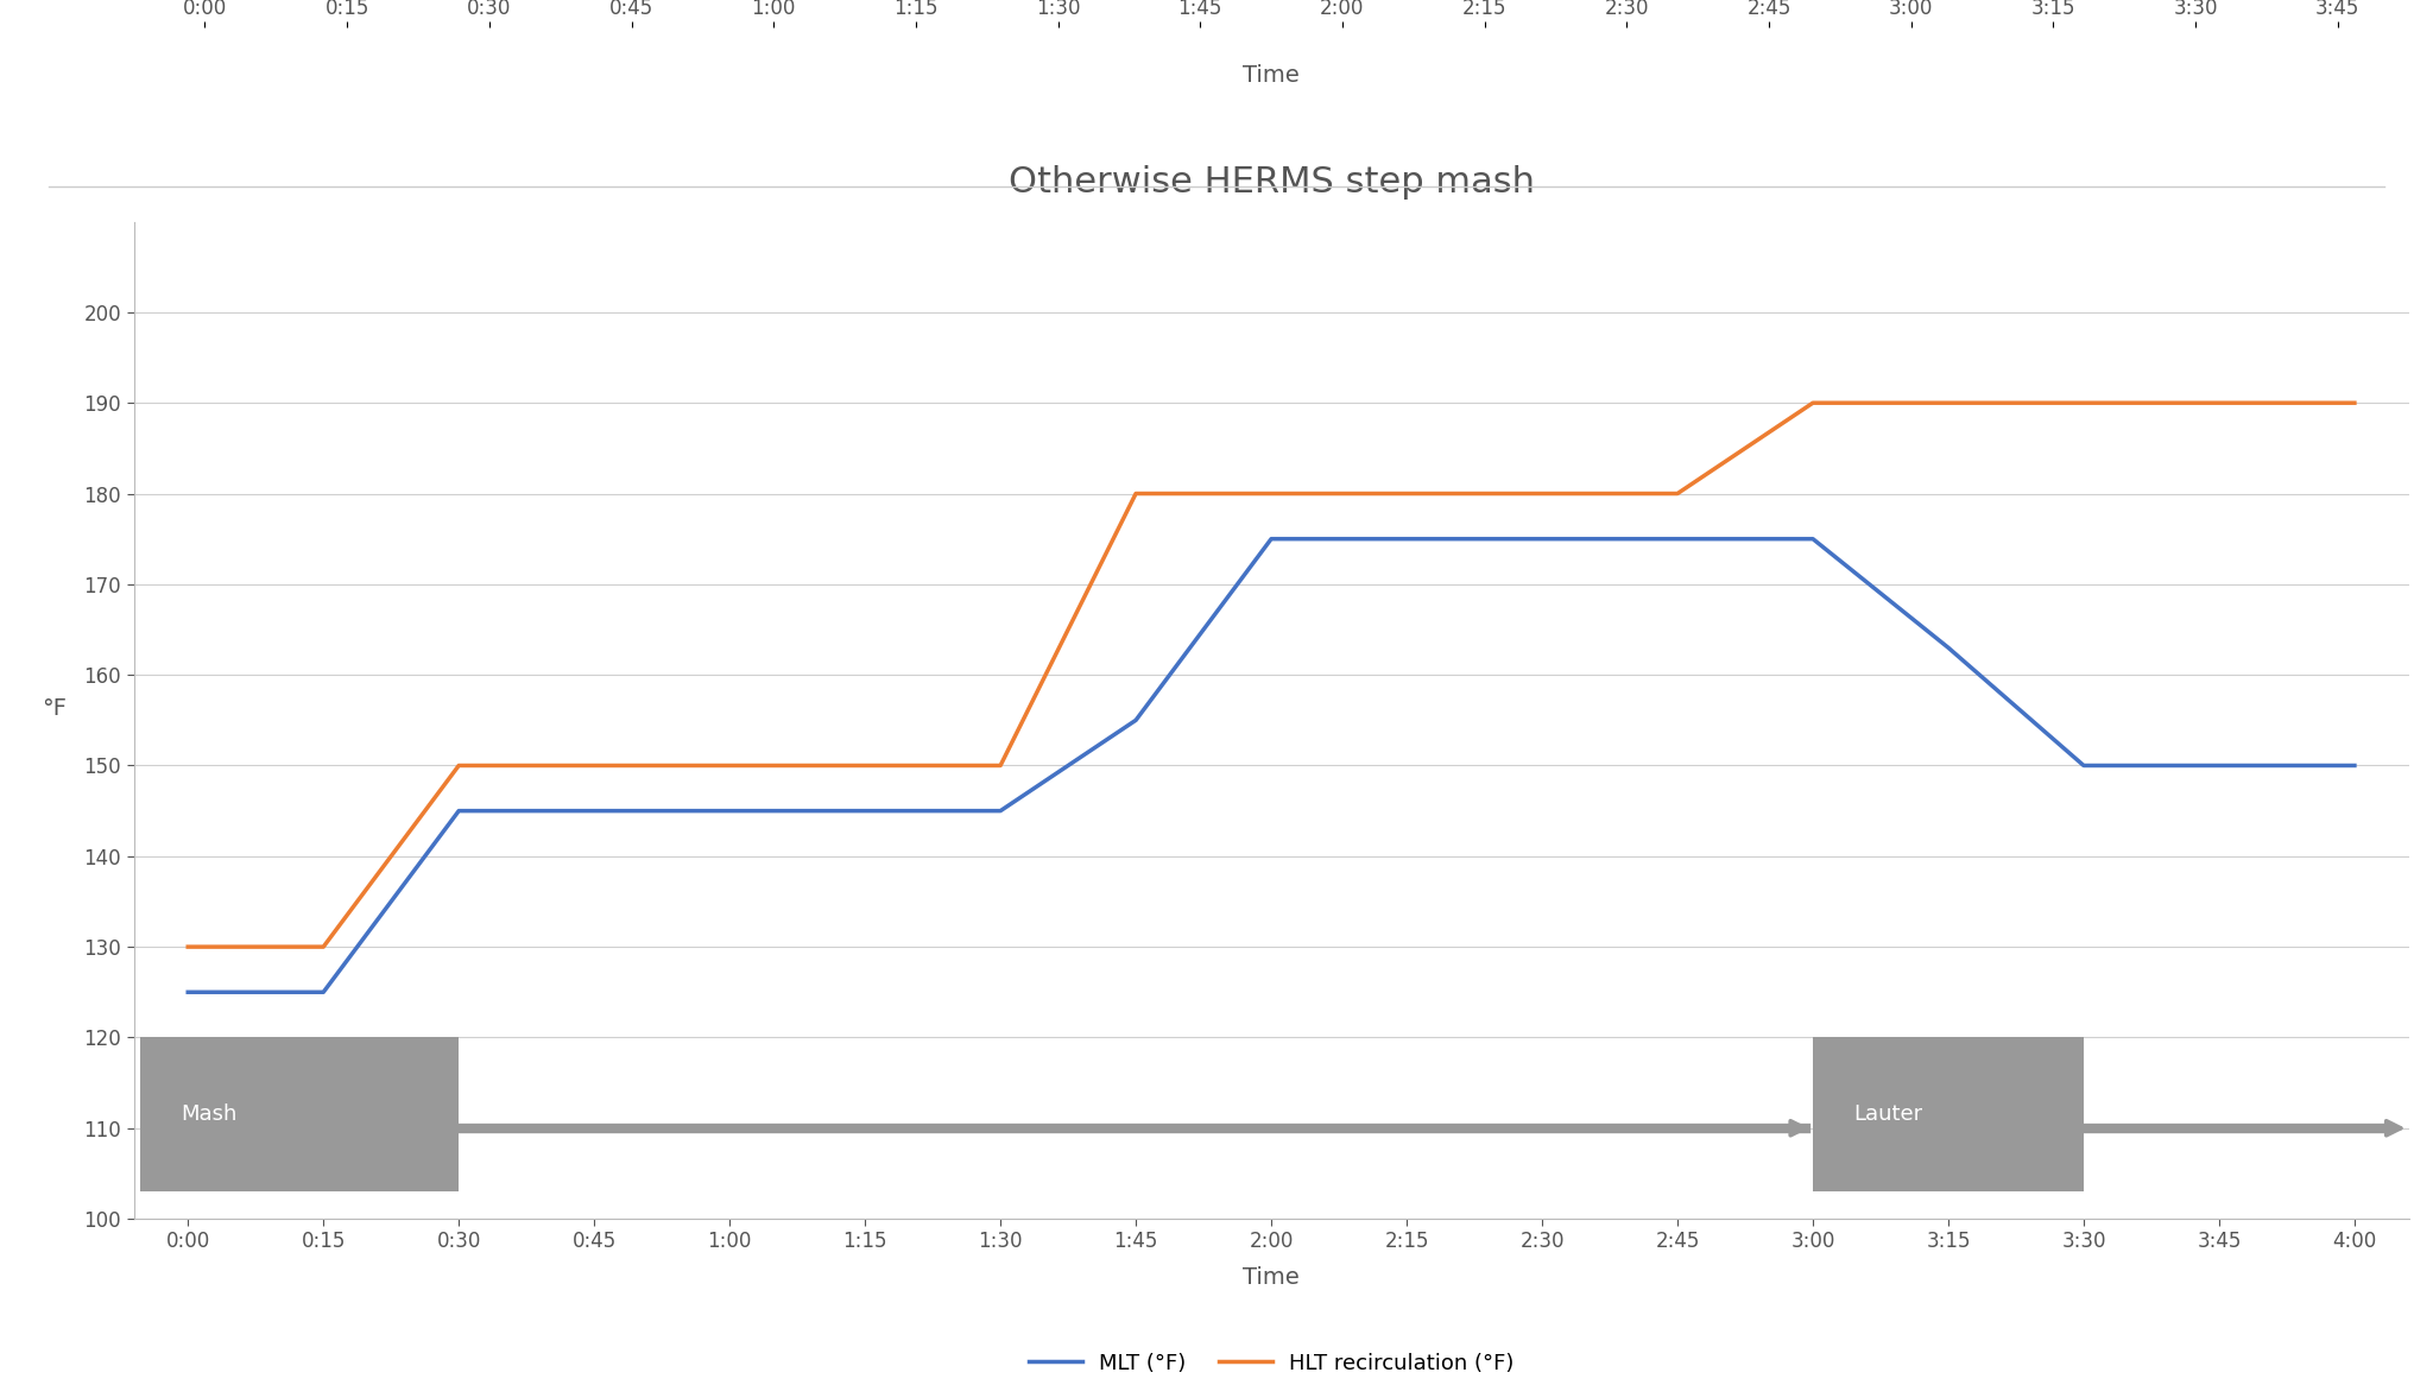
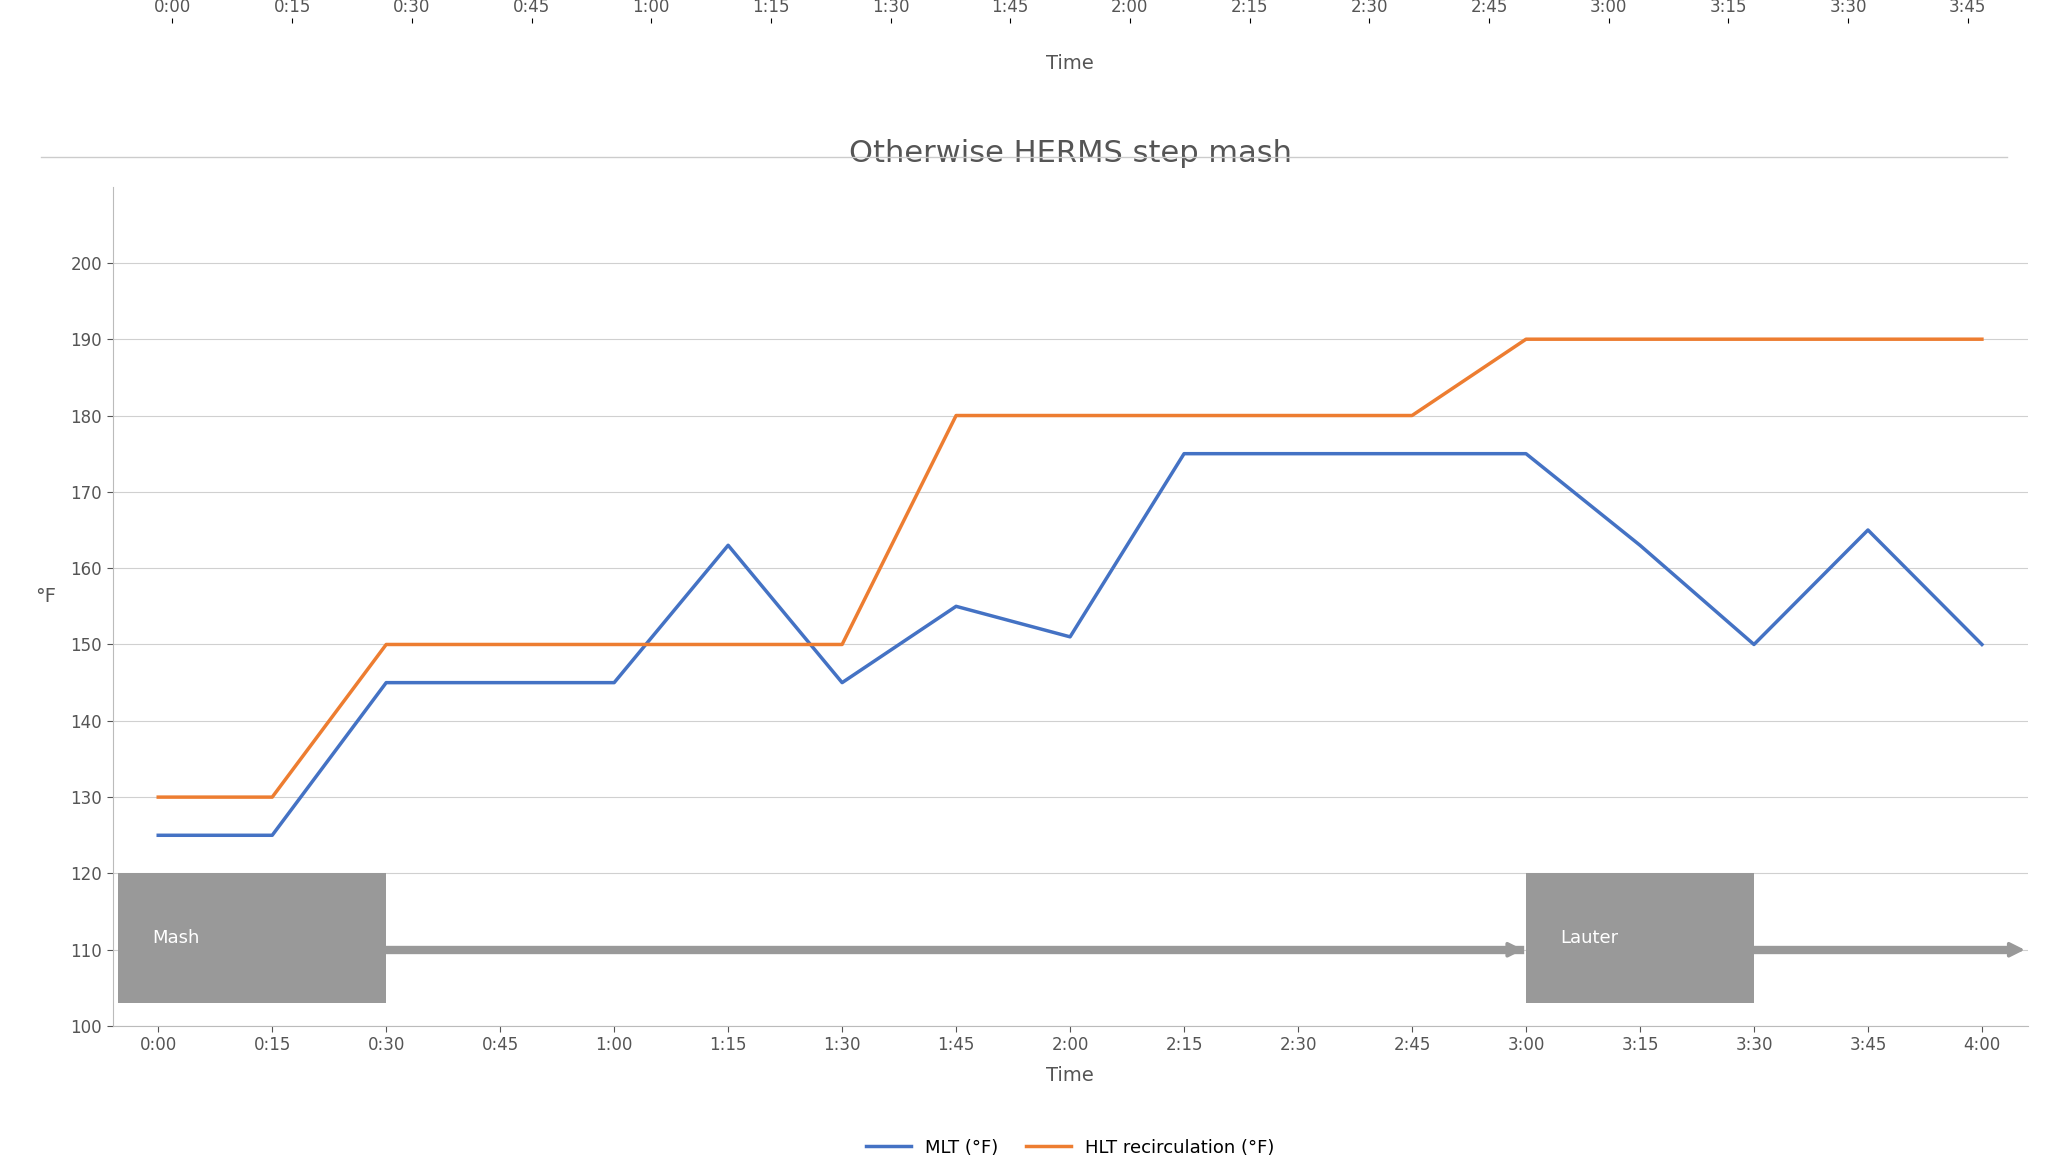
MLT (°F)/1:15: 145 -> 163
MLT (°F)/2:00: 175 -> 151
MLT (°F)/3:45: 150 -> 165
